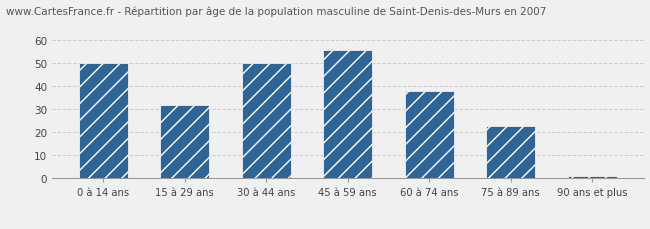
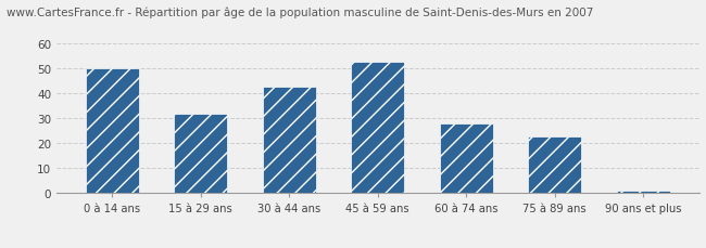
30 à 44 ans: 50 -> 43
45 à 59 ans: 56 -> 53
60 à 74 ans: 38 -> 28
